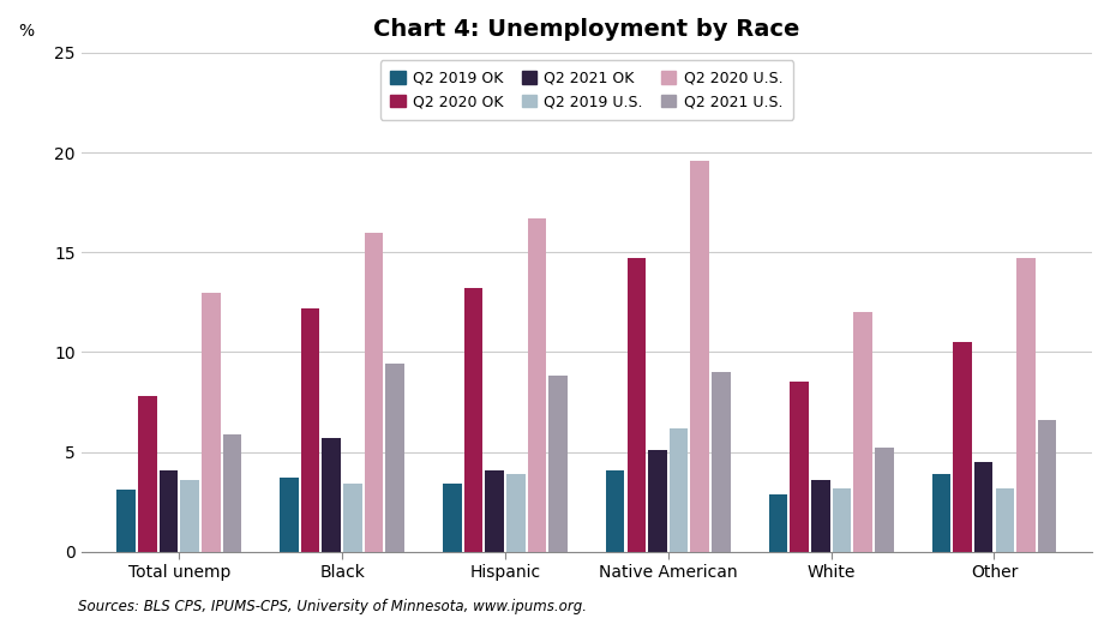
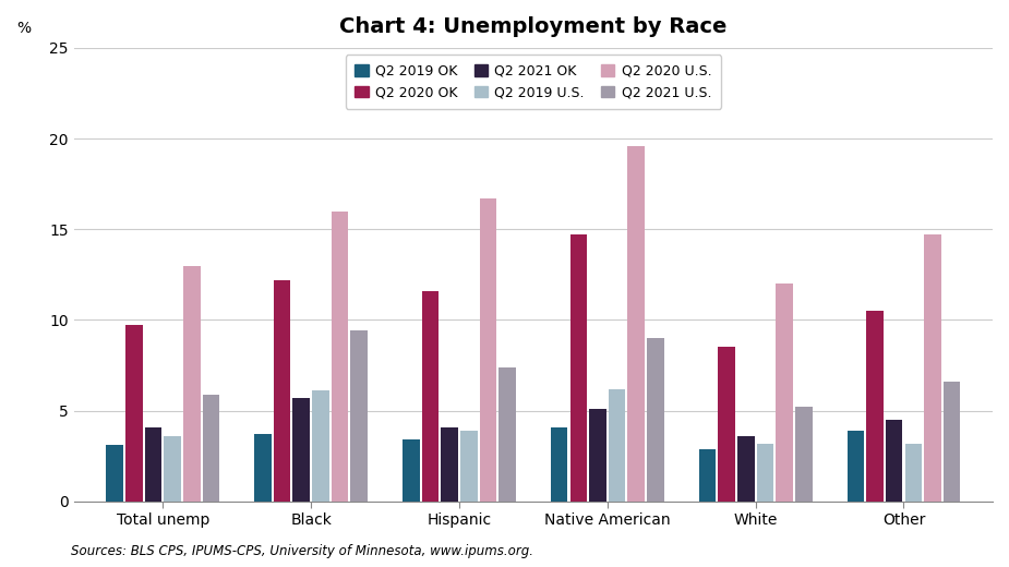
Q2 2020 OK/Total unemp: 7.8 -> 9.7
Q2 2019 U.S./Black: 3.4 -> 6.1
Q2 2020 OK/Hispanic: 13.2 -> 11.6
Q2 2021 U.S./Hispanic: 8.8 -> 7.4
